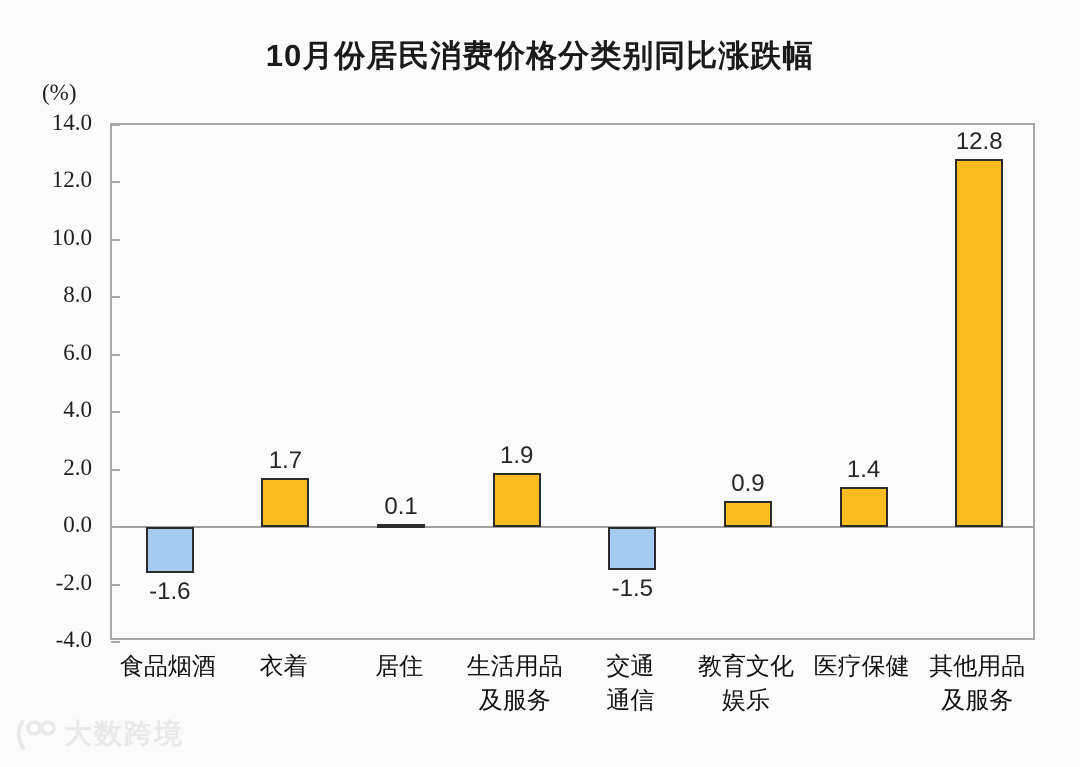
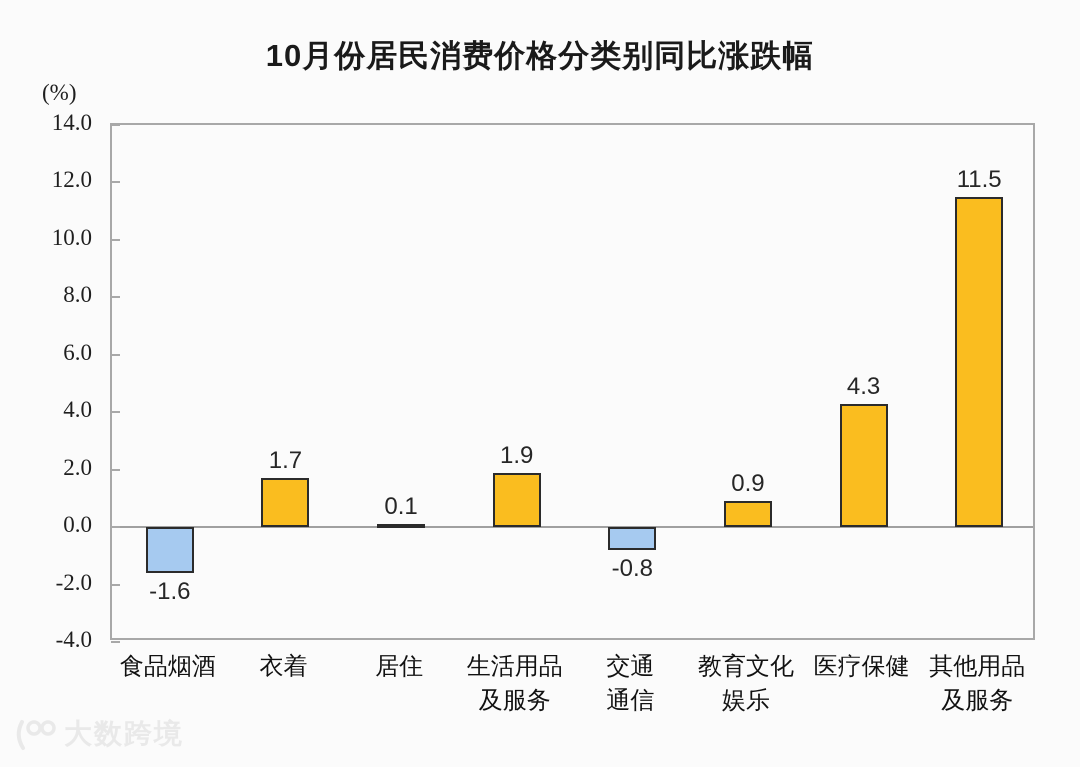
交通 通信: -1.5 -> -0.8
医疗保健: 1.4 -> 4.3
其他用品 及服务: 12.8 -> 11.5
